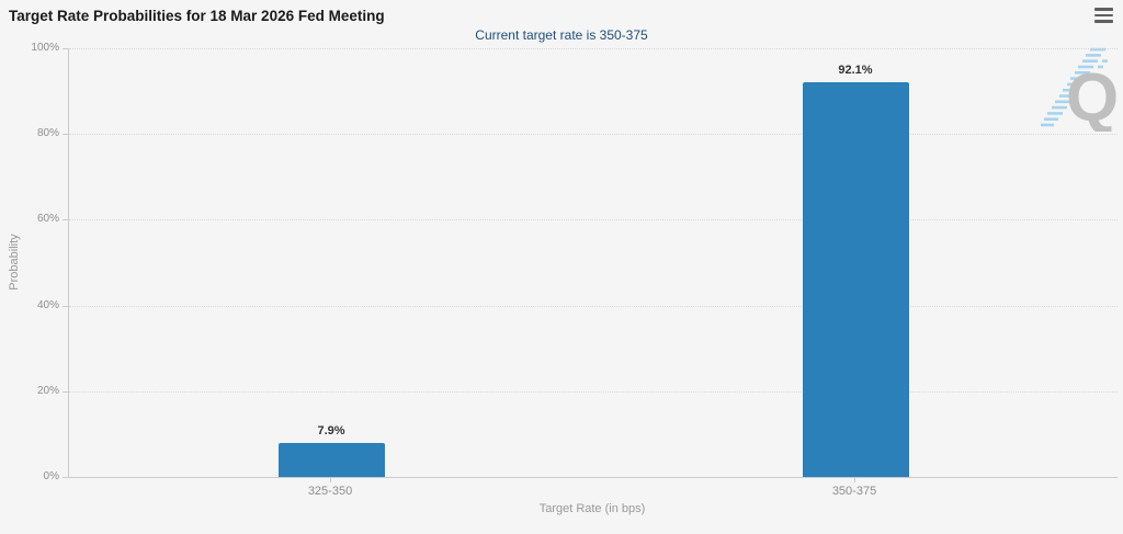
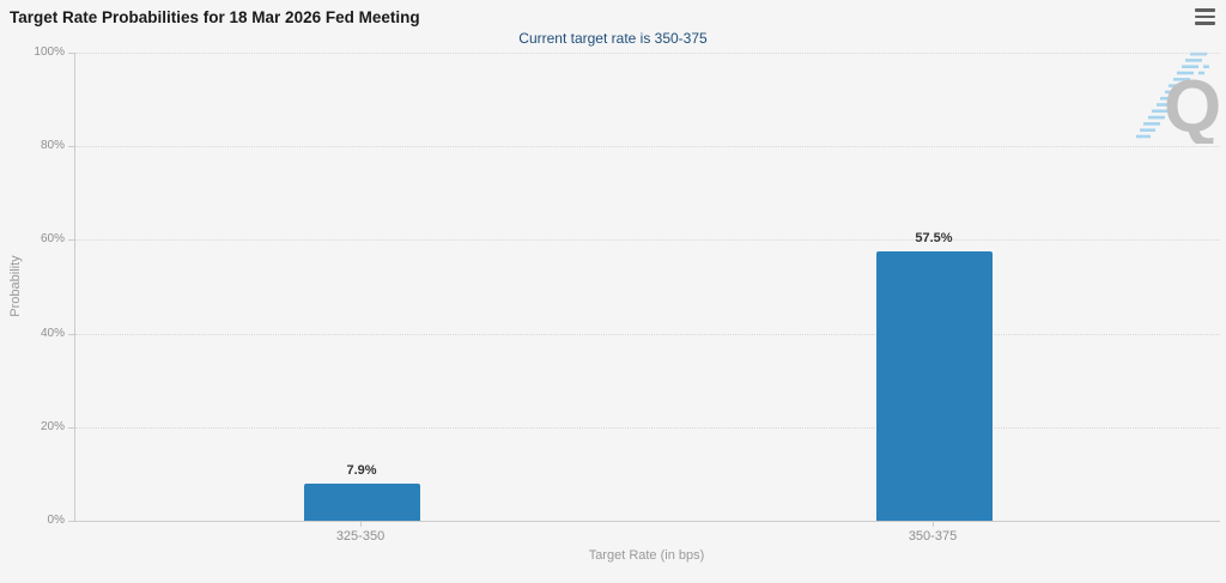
350-375: 92.1% -> 57.5%
